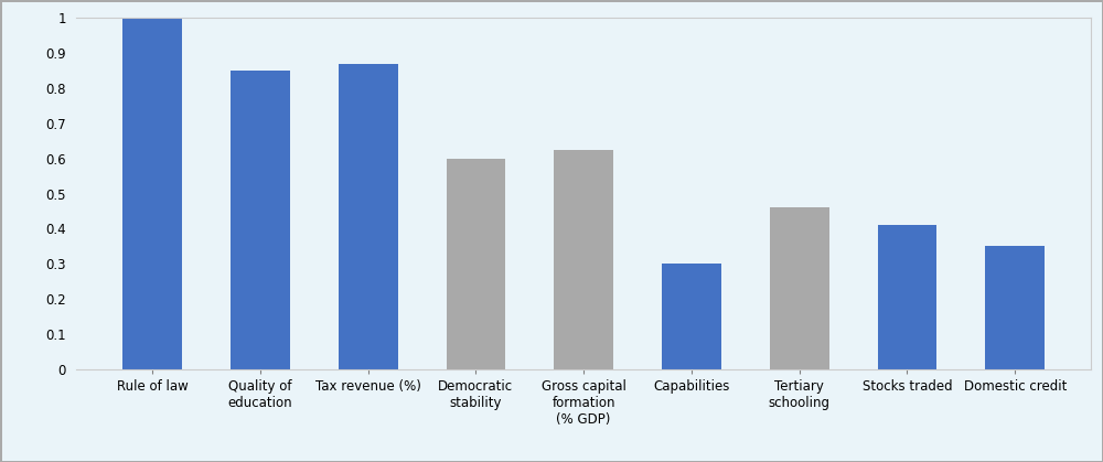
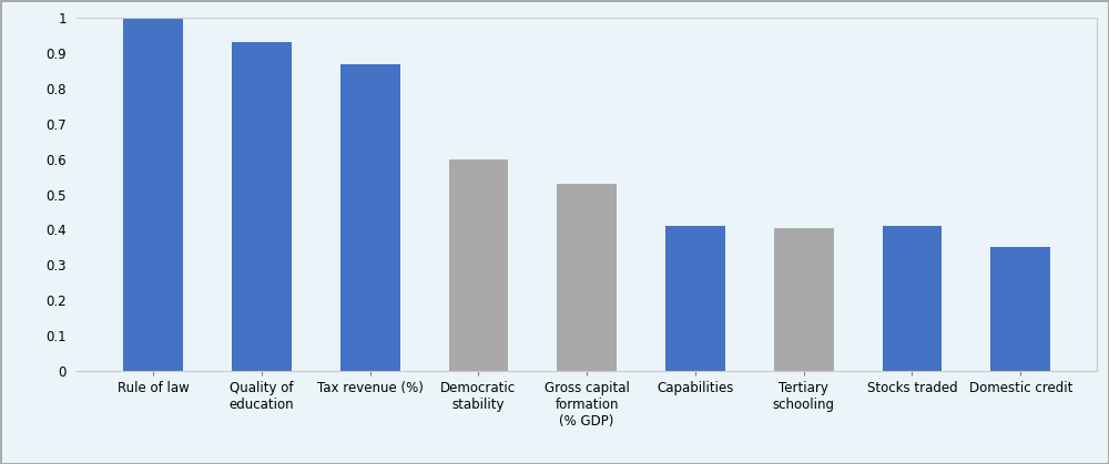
Quality of education: 0.850 -> 0.930
Gross capital formation (% GDP): 0.625 -> 0.530
Capabilities: 0.300 -> 0.410
Tertiary schooling: 0.460 -> 0.405
